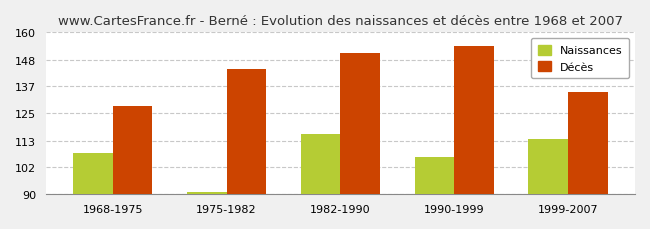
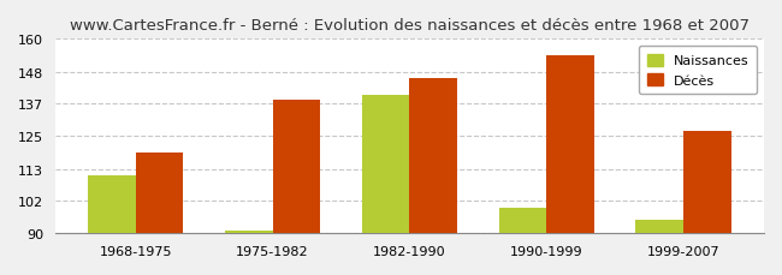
Naissances/1968-1975: 108 -> 111
Décès/1968-1975: 128 -> 119
Décès/1975-1982: 144 -> 138
Naissances/1982-1990: 116 -> 140
Décès/1982-1990: 151 -> 146
Naissances/1990-1999: 106 -> 99
Naissances/1999-2007: 114 -> 95
Décès/1999-2007: 134 -> 127
